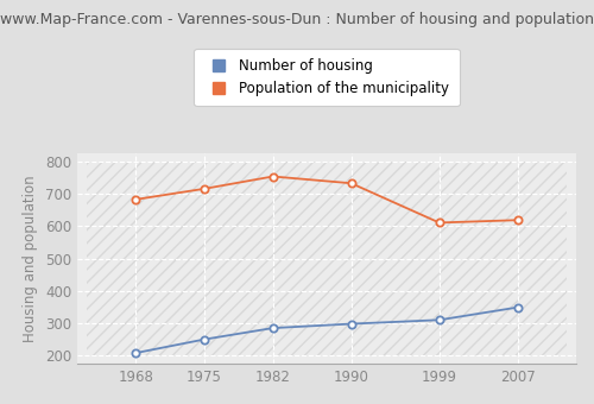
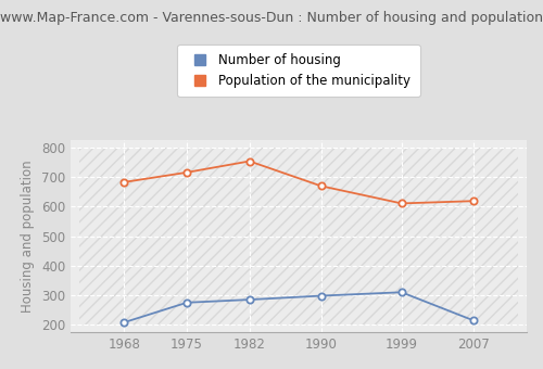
Number of housing/1975: 250 -> 275
Population of the municipality/1990: 733 -> 670
Number of housing/2007: 349 -> 215
